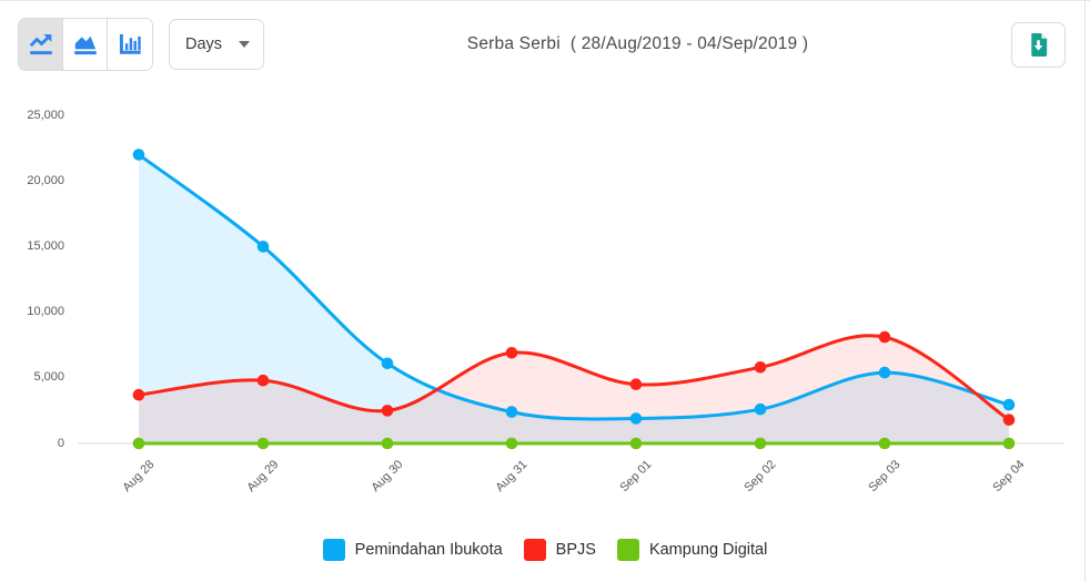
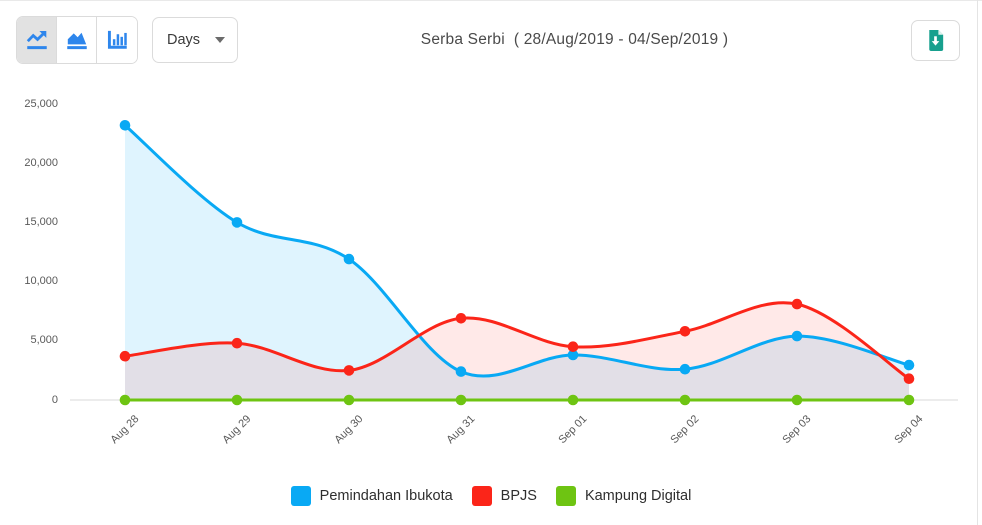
Pemindahan Ibukota/Aug 28: 22000 -> 23200
Pemindahan Ibukota/Aug 30: 6100 -> 11900
Pemindahan Ibukota/Sep 01: 1900 -> 3800
